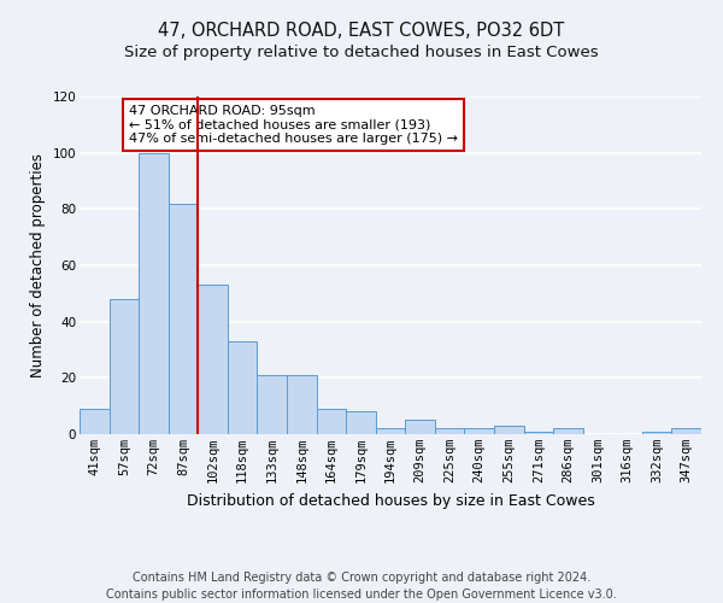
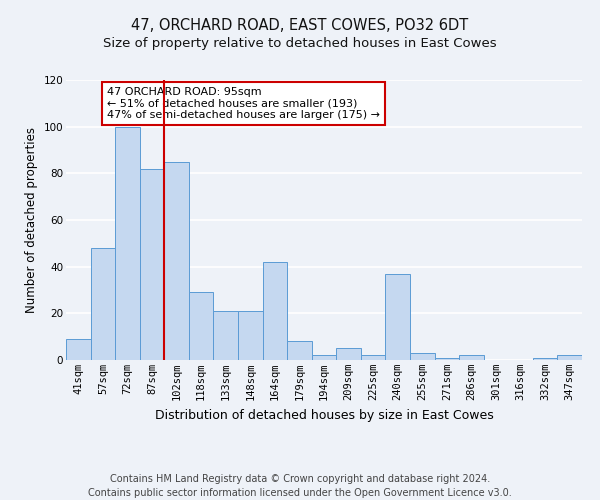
102sqm: 53 -> 85
118sqm: 33 -> 29
164sqm: 9 -> 42
240sqm: 2 -> 37
